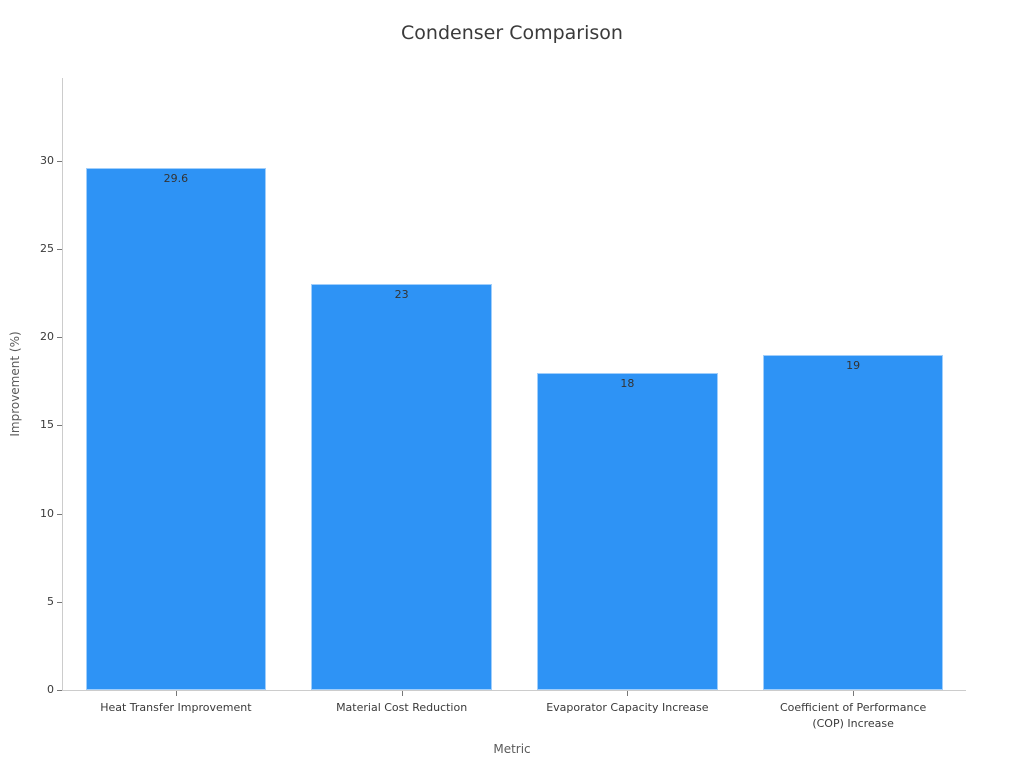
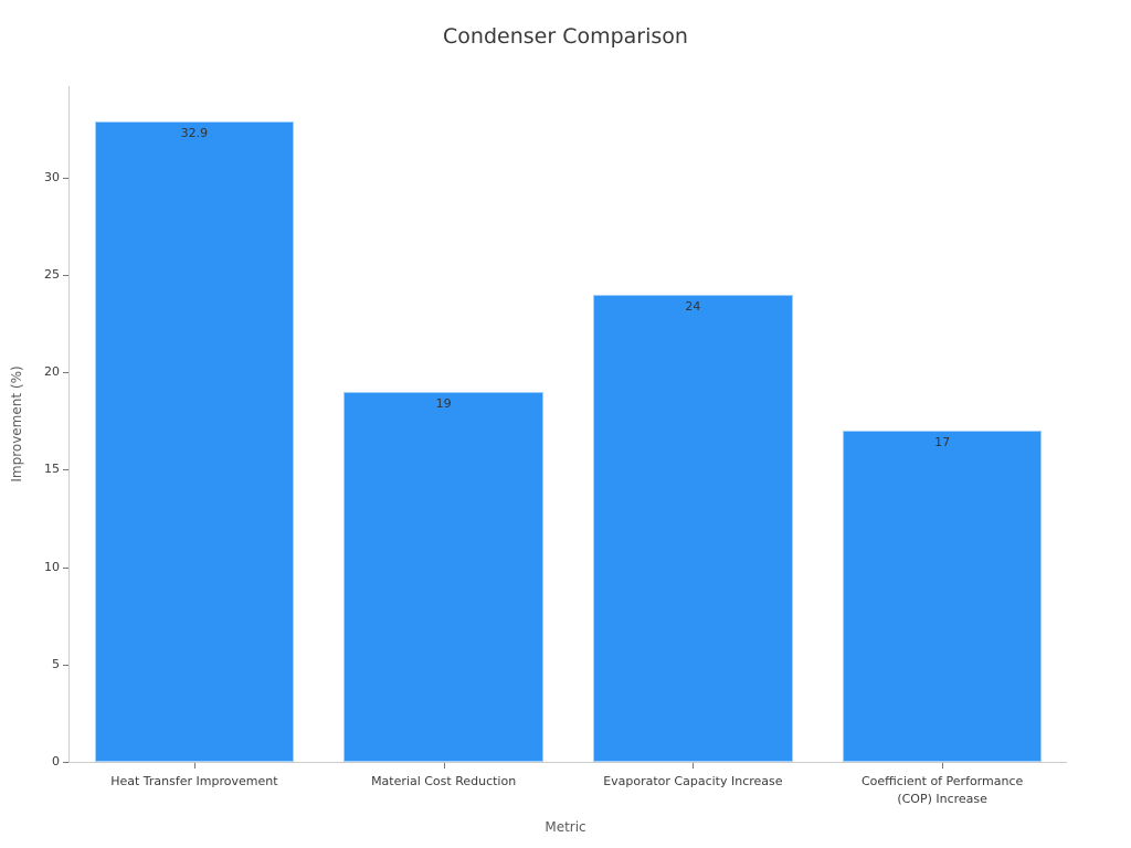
Heat Transfer Improvement: 29.6 -> 32.9
Material Cost Reduction: 23 -> 19
Evaporator Capacity Increase: 18 -> 24
Coefficient of Performance (COP) Increase: 19 -> 17
